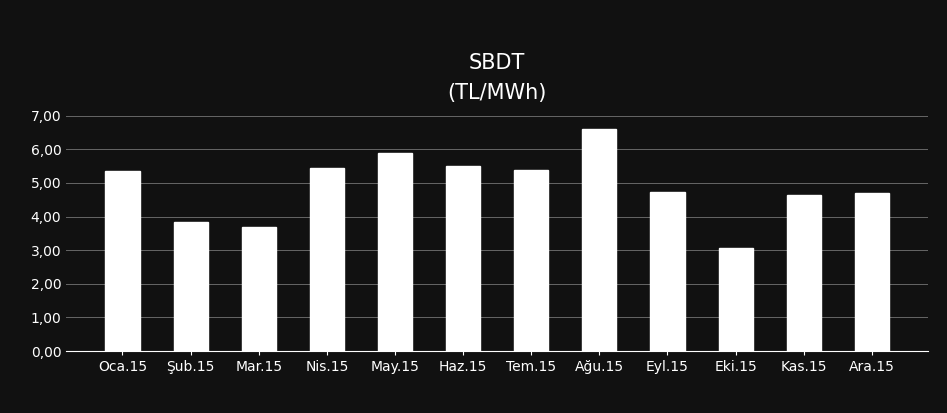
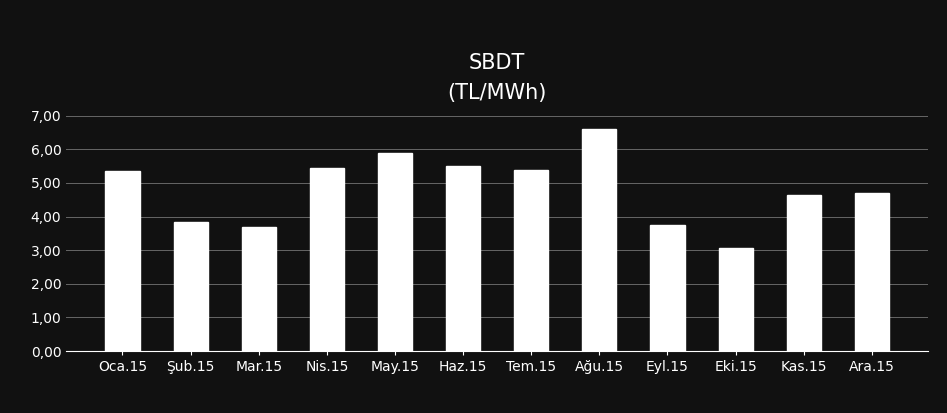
Eyl.15: 4,72 -> 3,75
